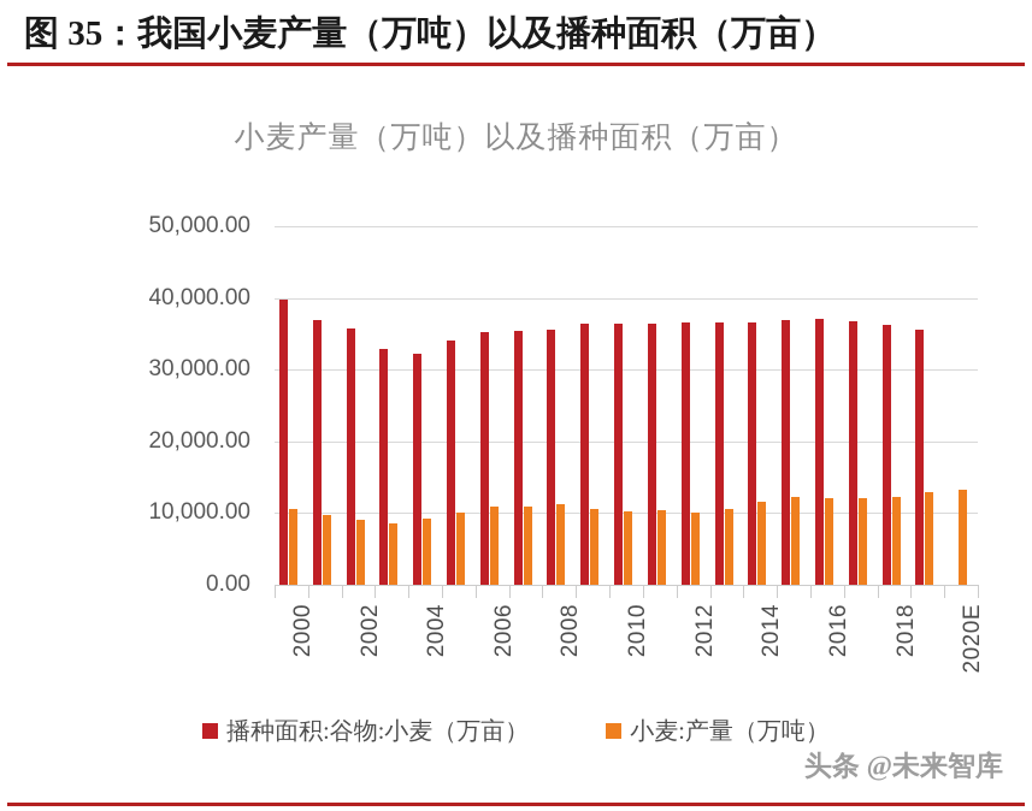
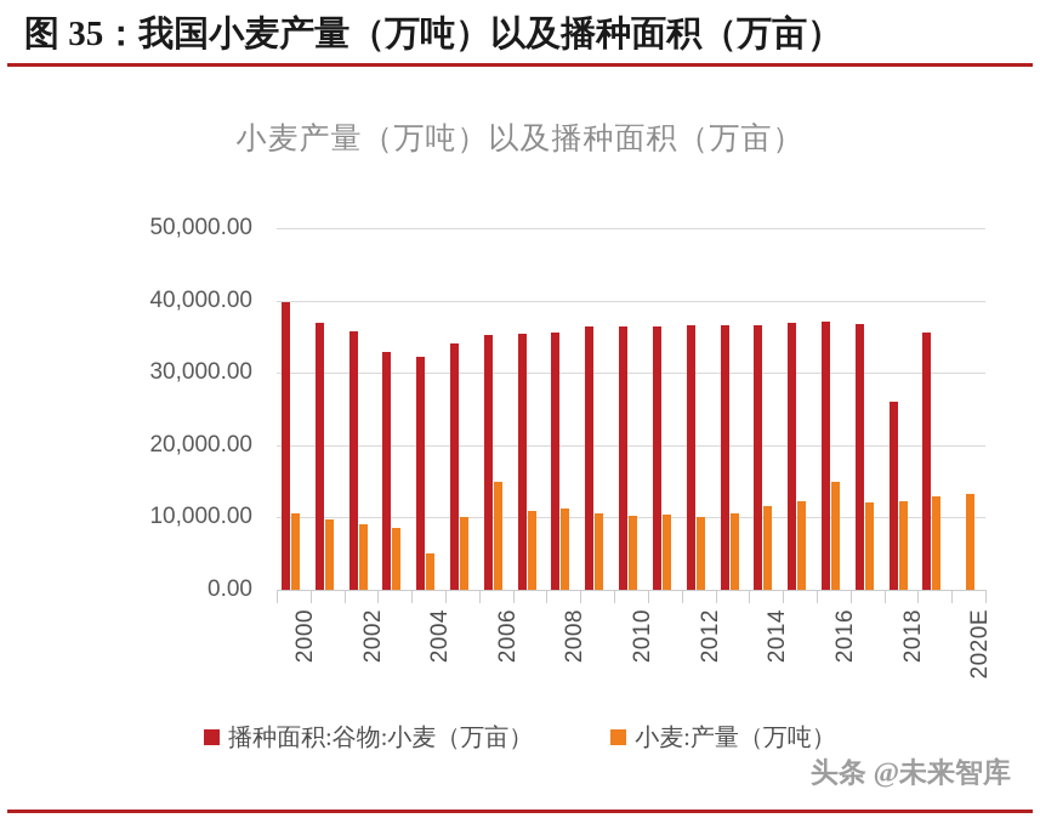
小麦:产量（万吨）/2004: 9000 -> 5000
小麦:产量（万吨）/2006: 11000 -> 15000
小麦:产量（万吨）/2016: 12000 -> 15000
播种面积:谷物:小麦（万亩）/2018: 36000 -> 26000
